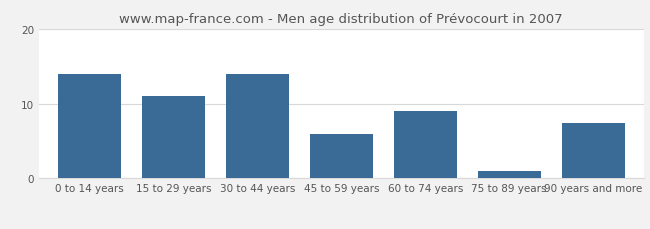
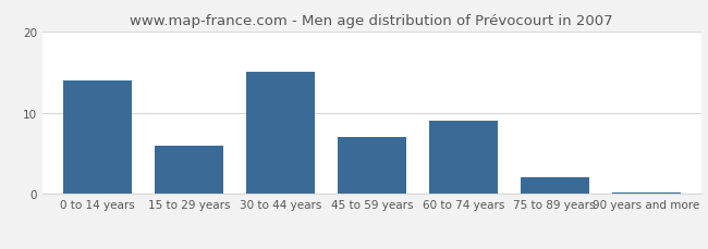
15 to 29 years: 11.0 -> 6.0
30 to 44 years: 14.0 -> 15.0
45 to 59 years: 6.0 -> 7.0
75 to 89 years: 1.0 -> 2.0
90 years and more: 7.4 -> 0.2
